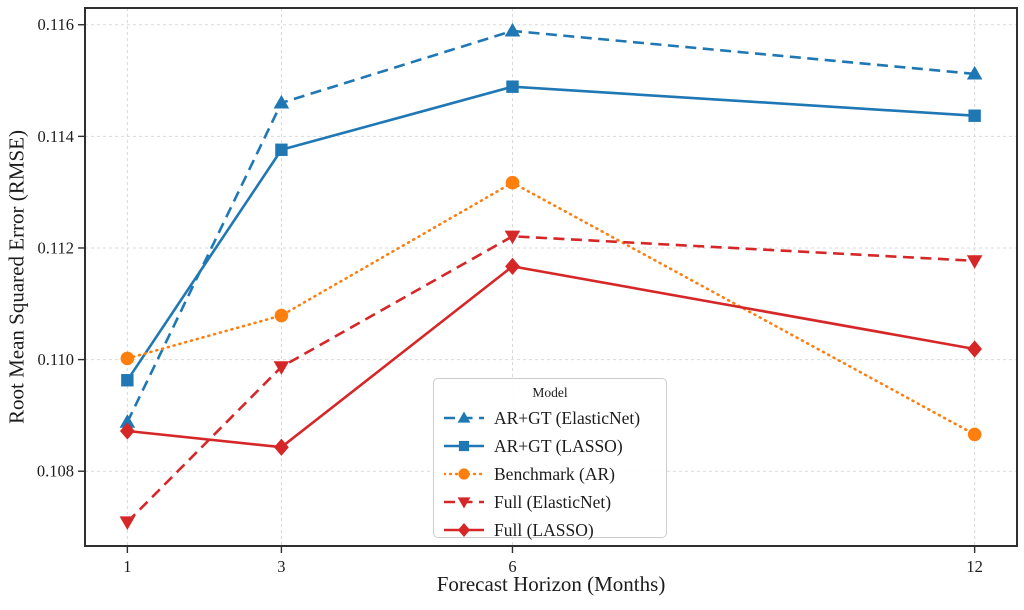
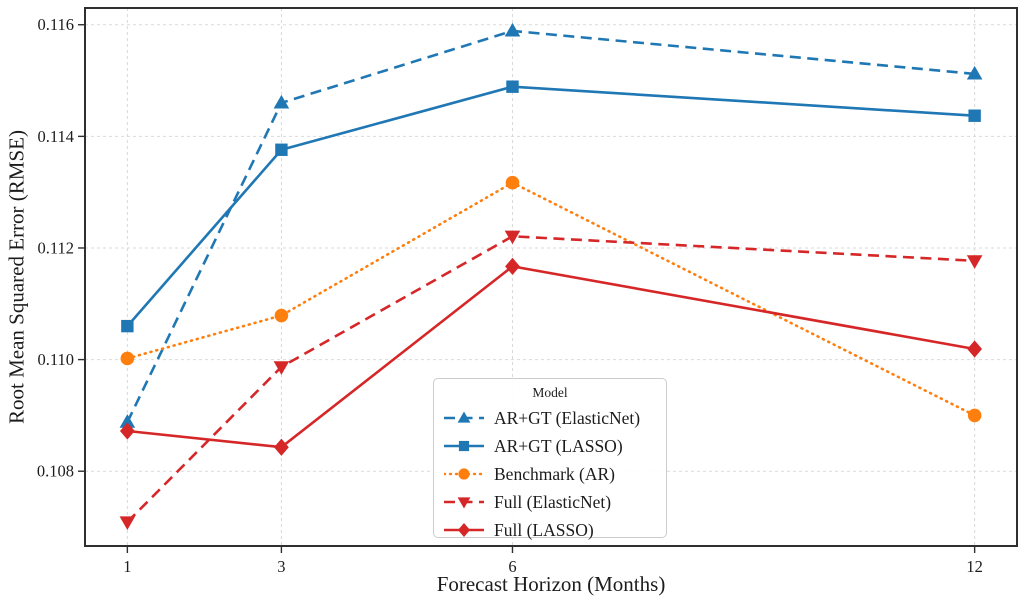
AR+GT (LASSO)/1: 0.1096 -> 0.1106
Benchmark (AR)/12: 0.1087 -> 0.1090
